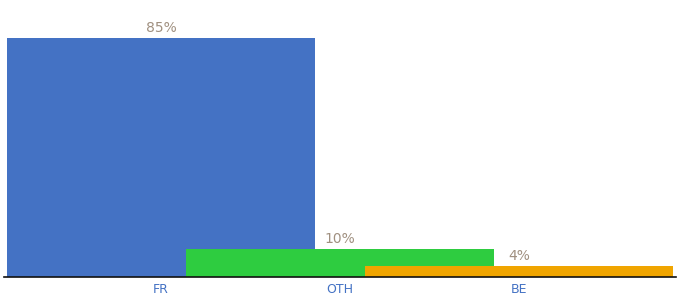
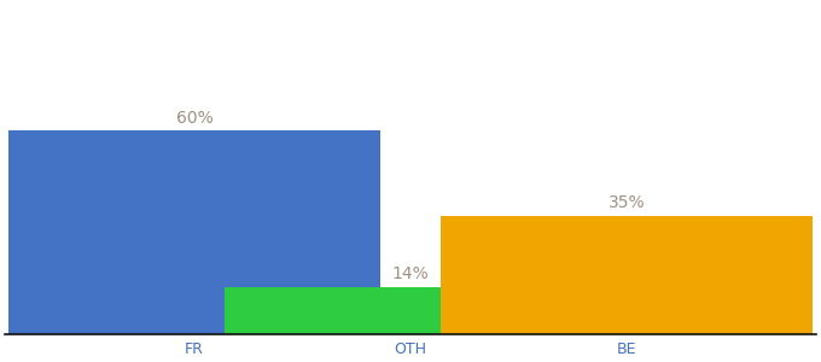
FR: 85% -> 60%
OTH: 10% -> 14%
BE: 4% -> 35%
